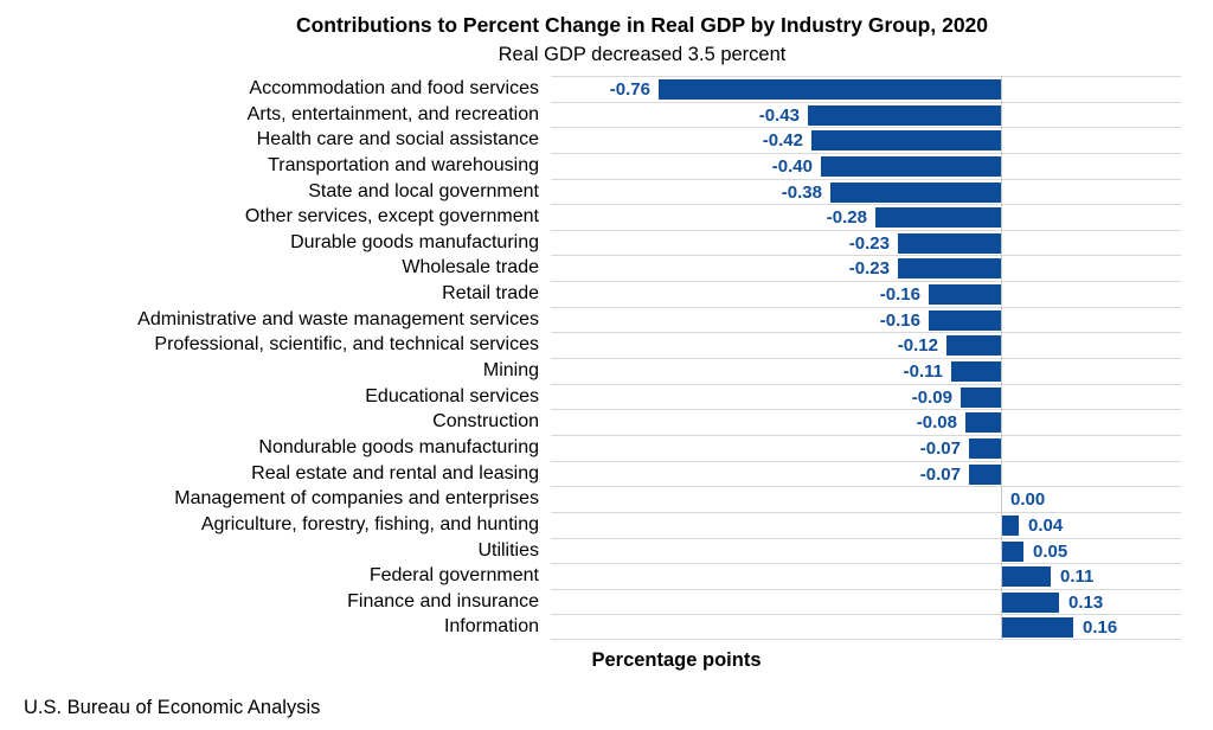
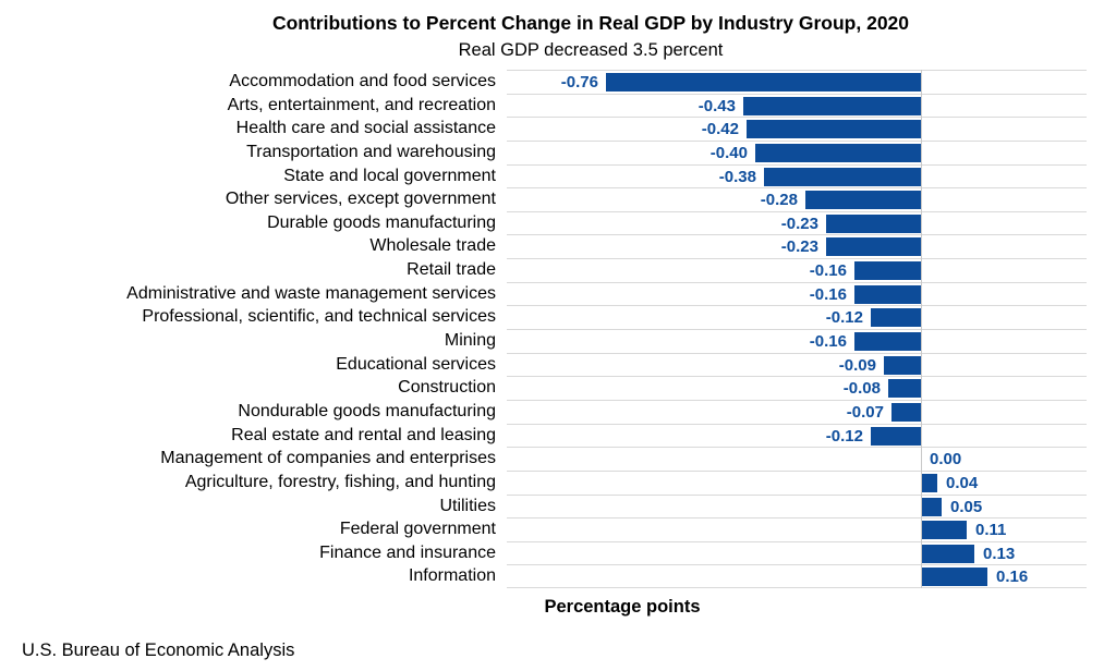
Mining: -0.11 -> -0.16
Real estate and rental and leasing: -0.07 -> -0.12
